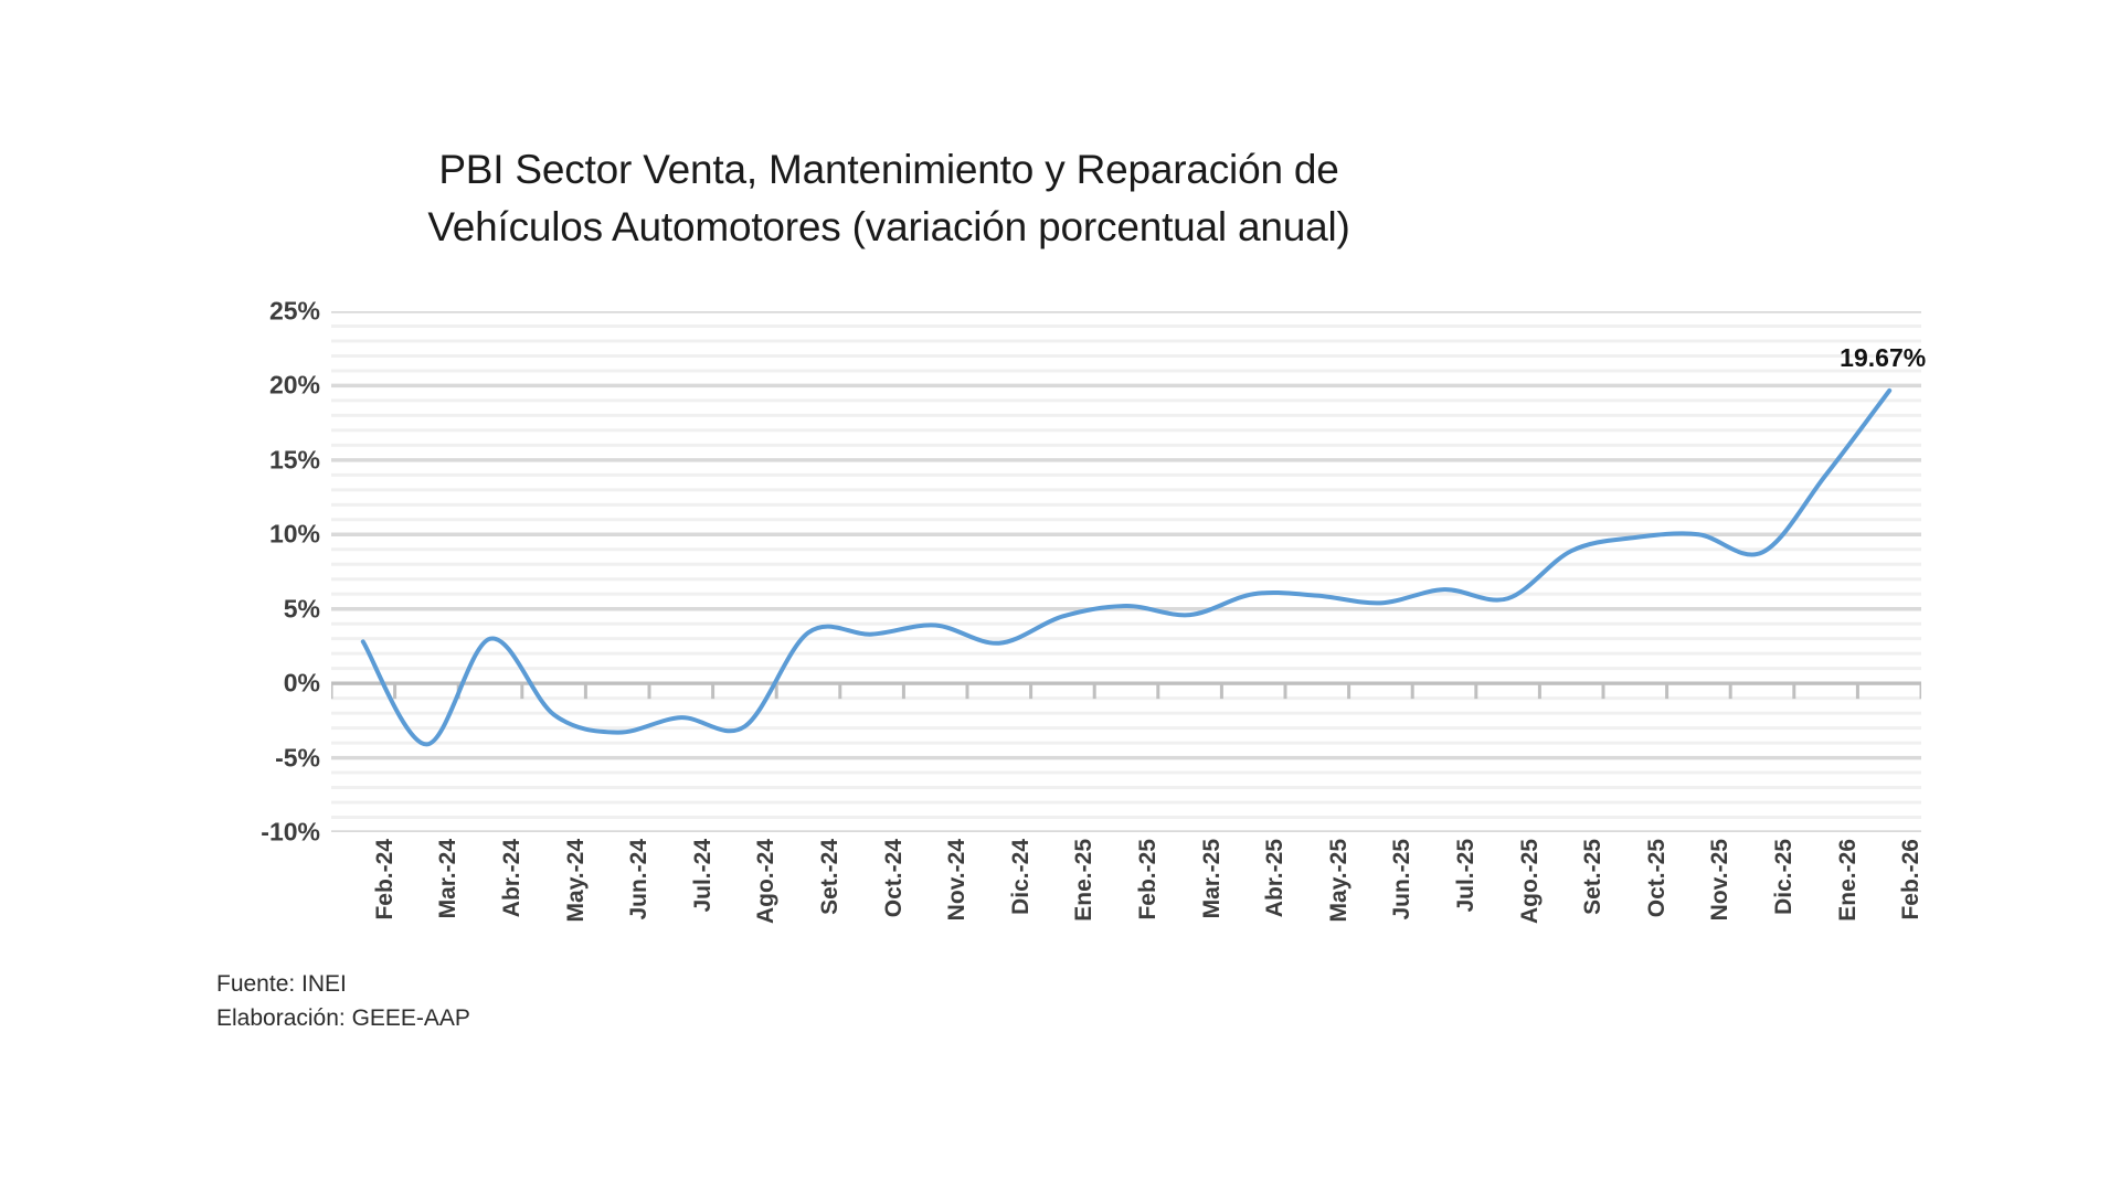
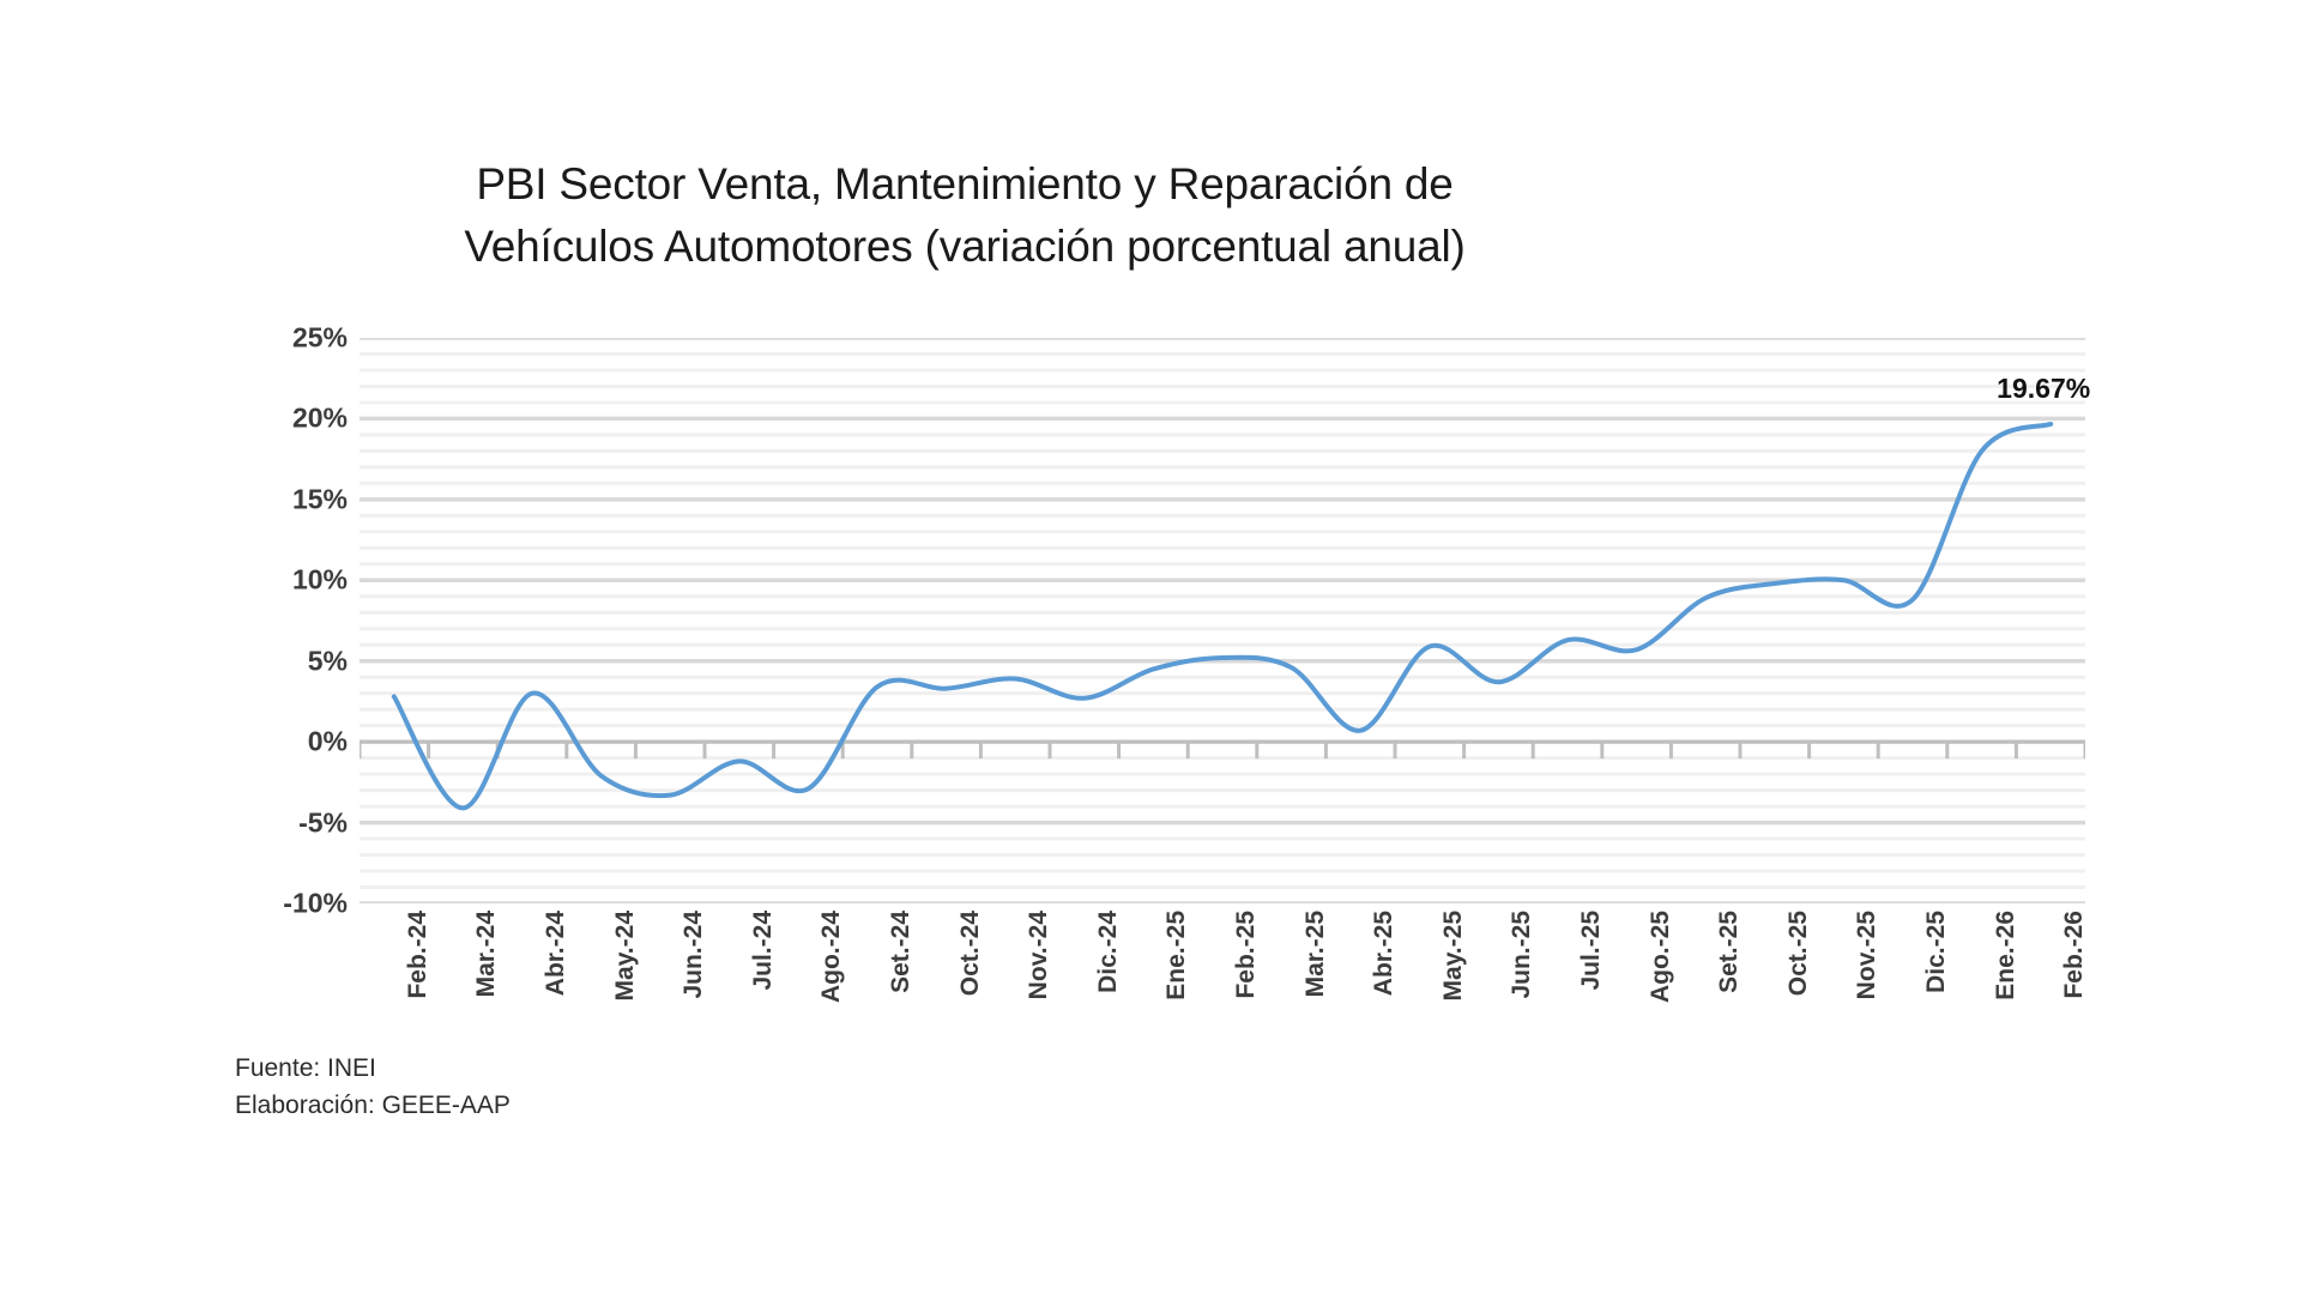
Jul.-24: -2.3% -> -1.2%
Abr.-25: 6.0% -> 0.7%
Jun.-25: 5.4% -> 3.7%
Ene.-26: 14.0% -> 18.0%
